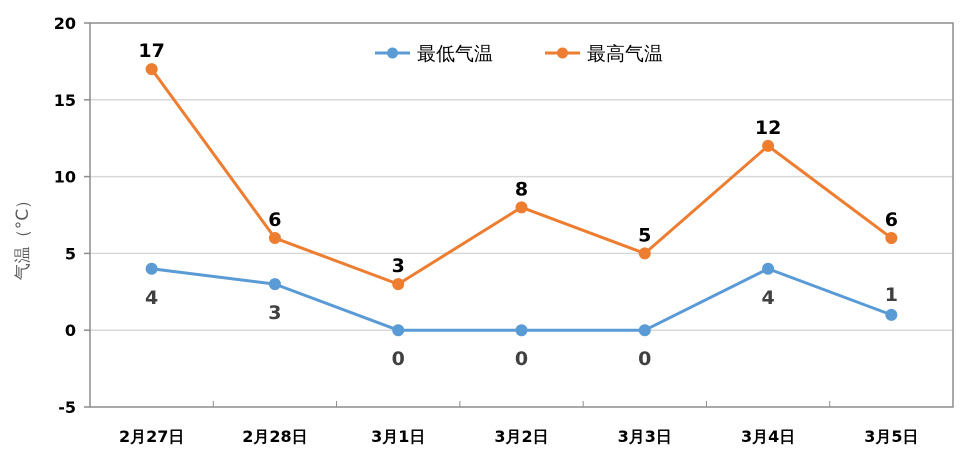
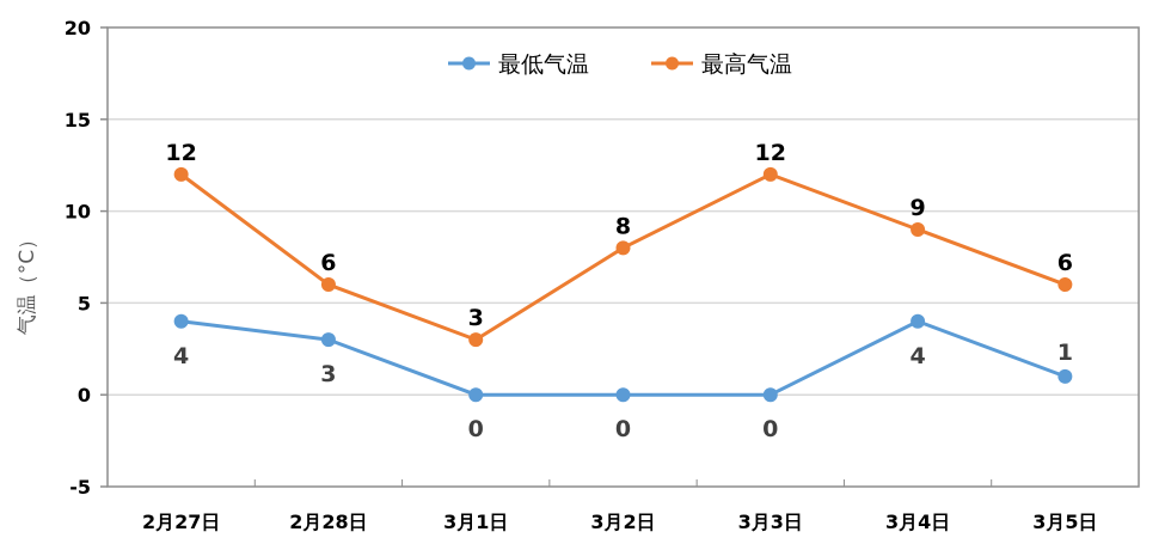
最高气温/2月27日: 17 -> 12
最高气温/3月3日: 5 -> 12
最高气温/3月4日: 12 -> 9
